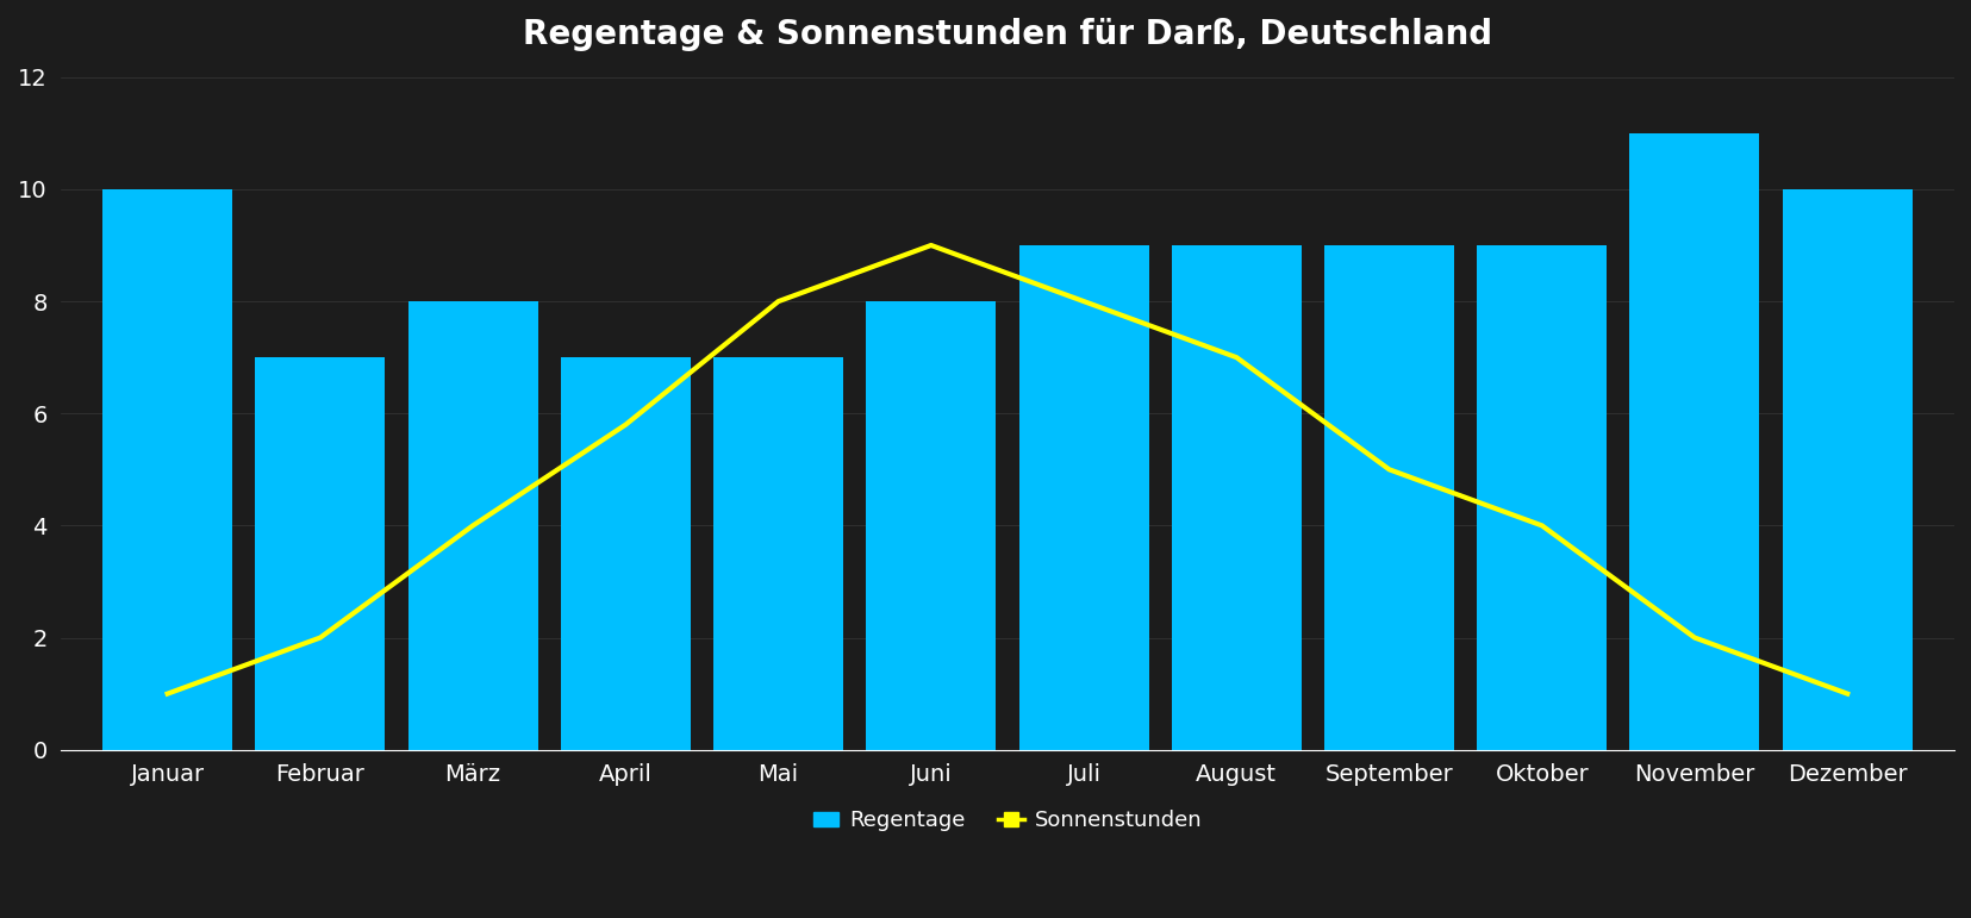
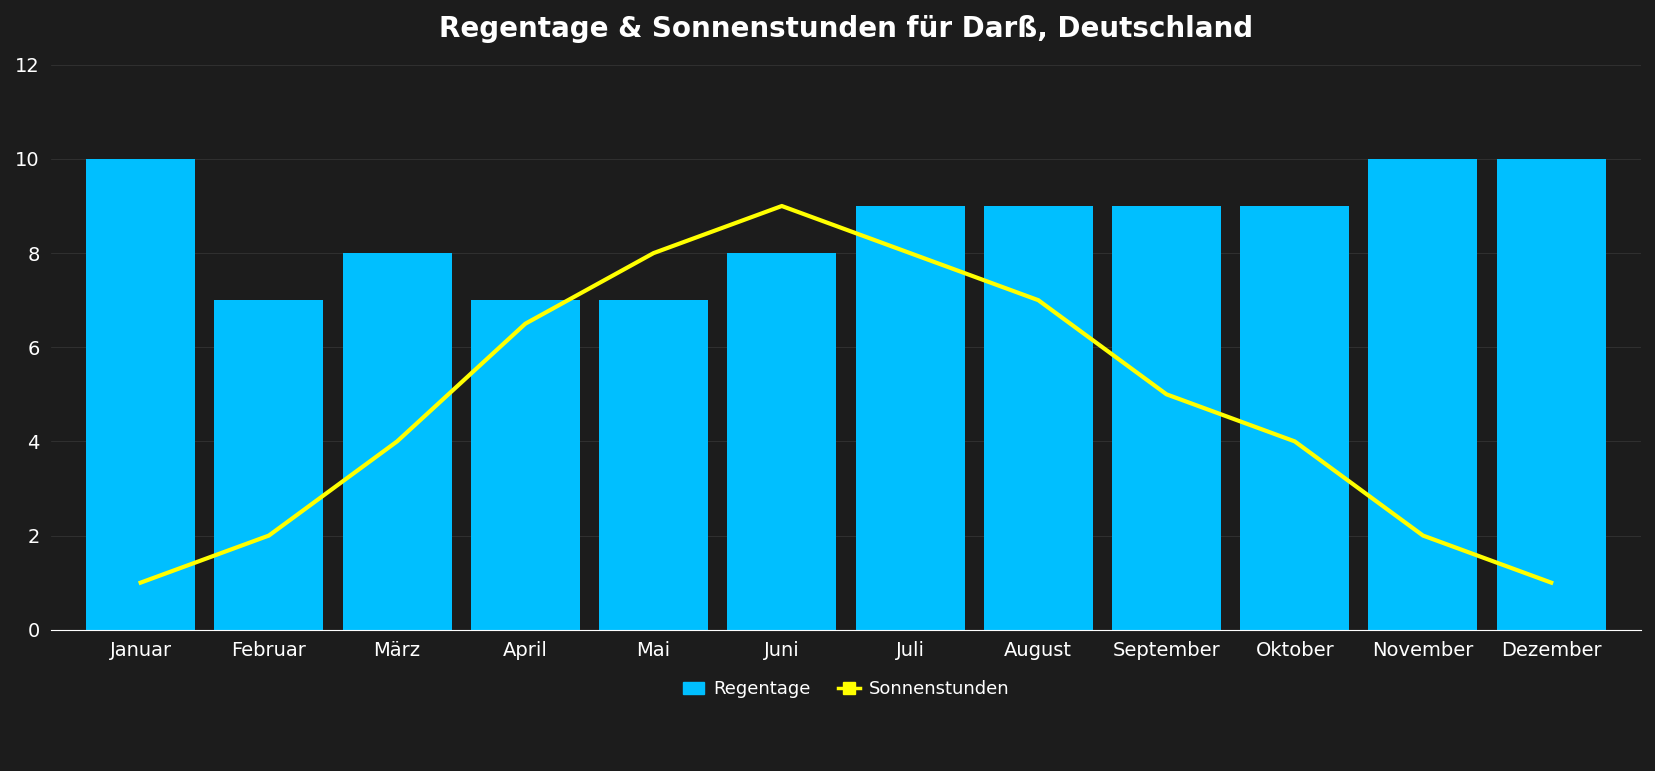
Sonnenstunden/April: 5.8 -> 6.5
Regentage/November: 11 -> 10
